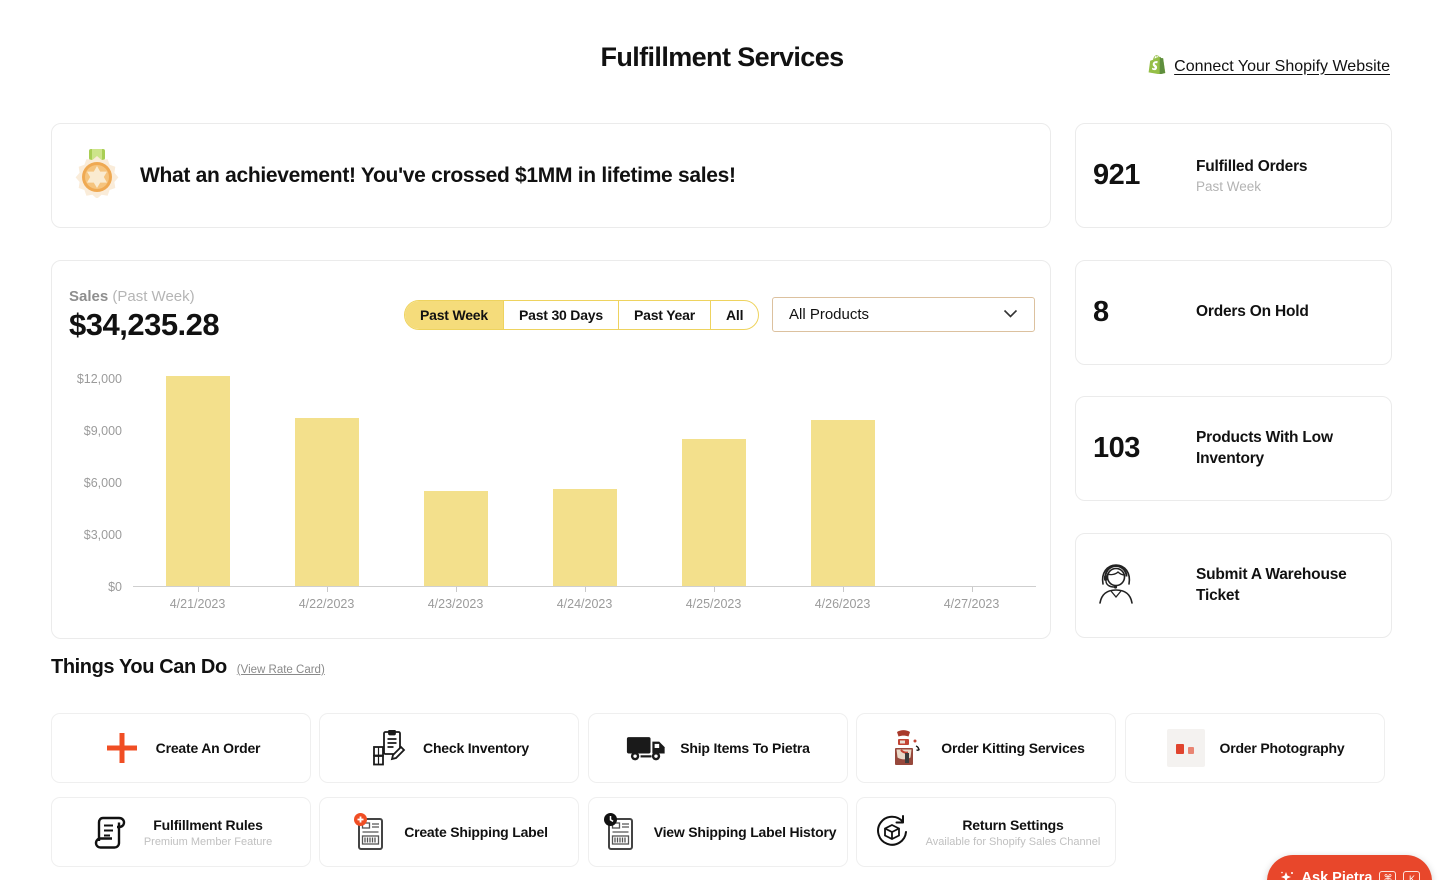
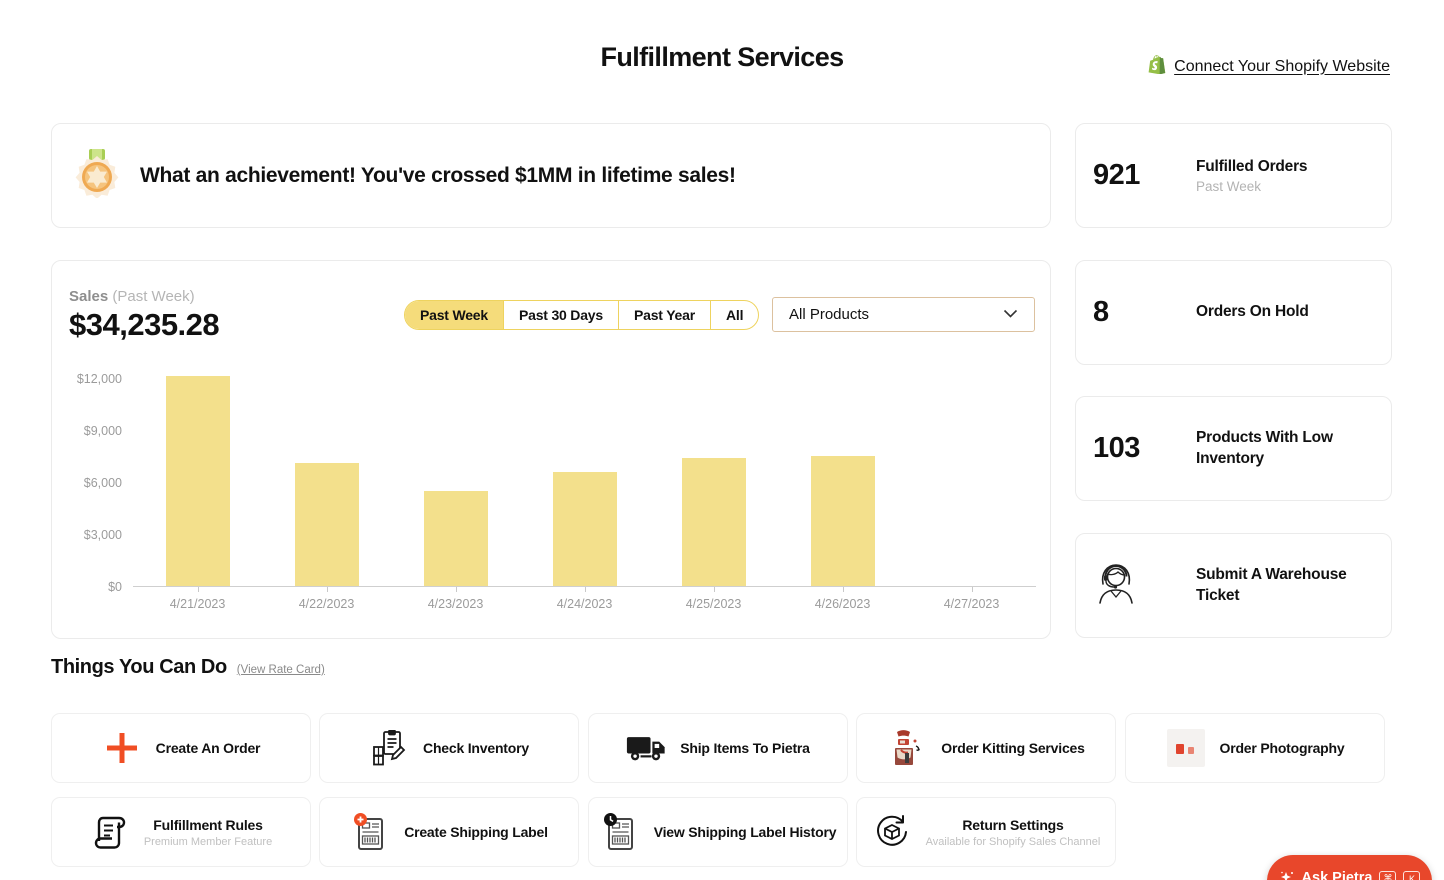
4/22/2023: $9700 -> $7100
4/24/2023: $5600 -> $6600
4/25/2023: $8500 -> $7400
4/26/2023: $9600 -> $7500
